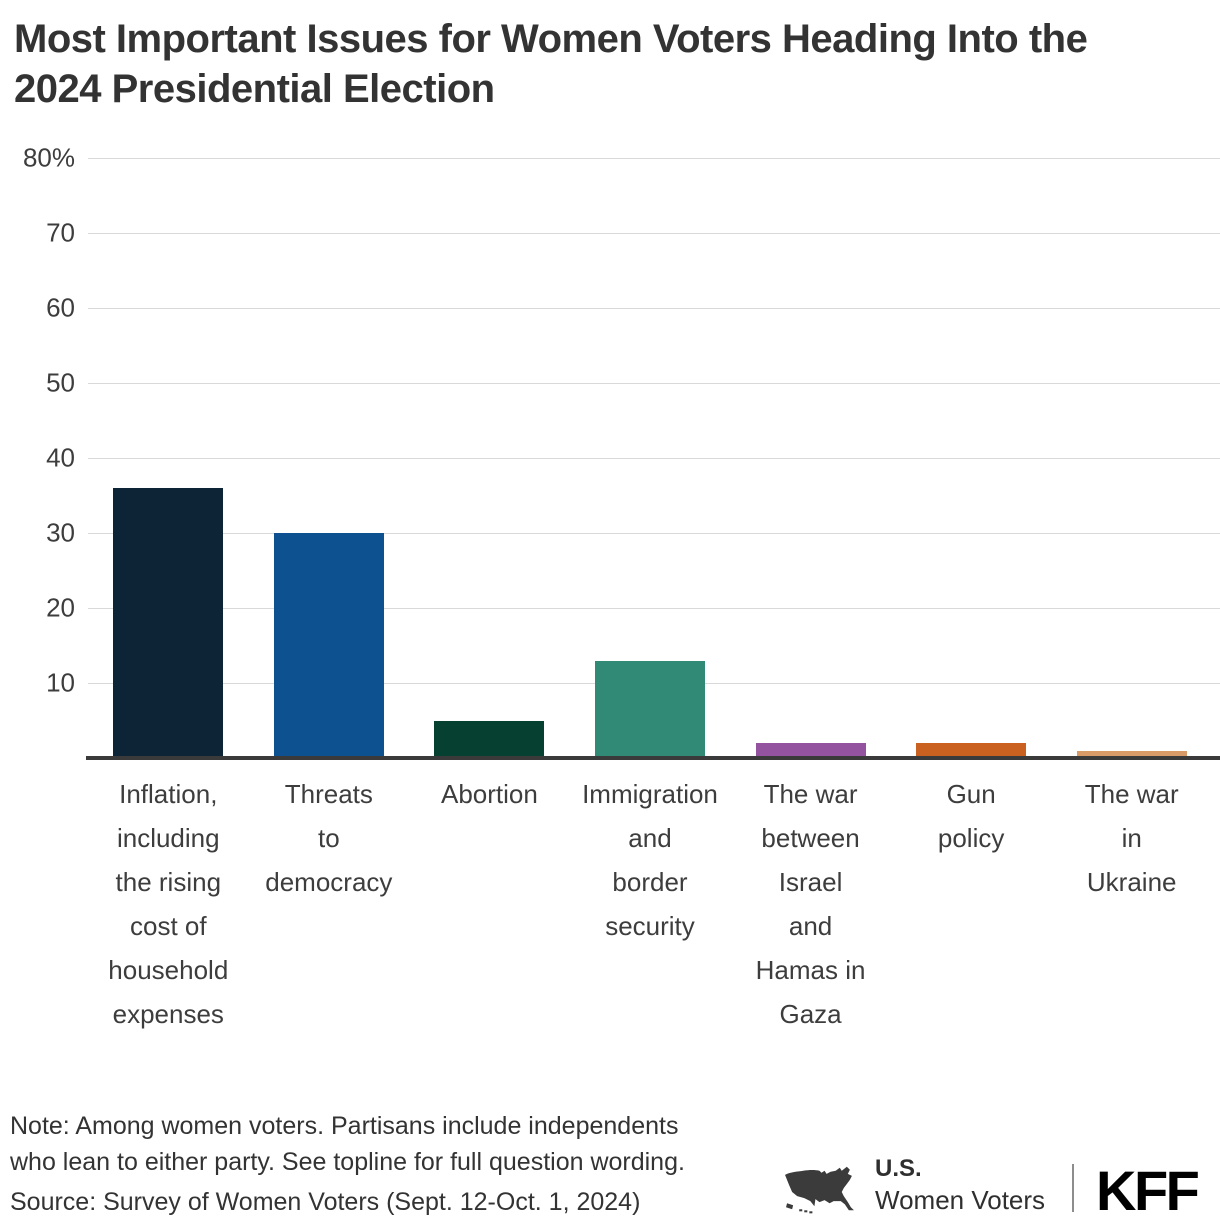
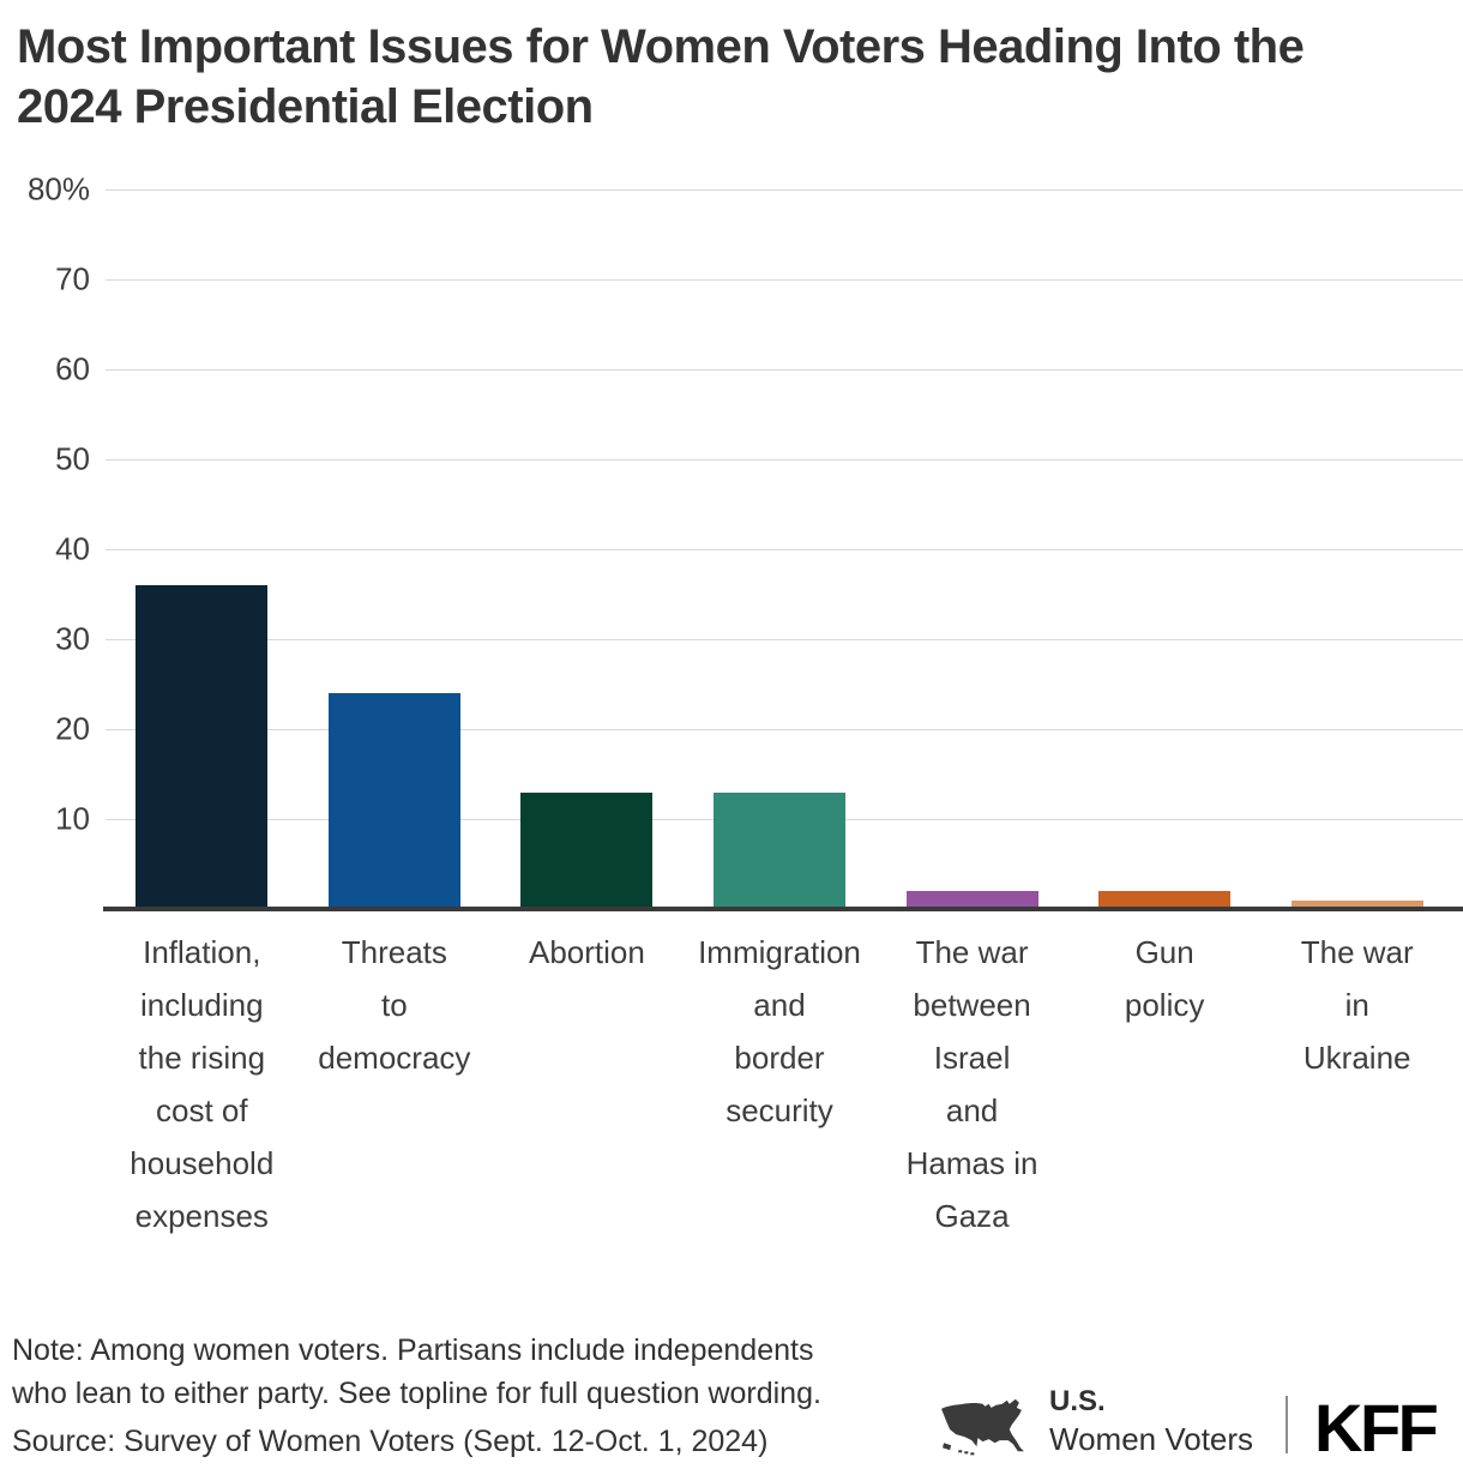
Threats to democracy: 30% -> 24%
Abortion: 5% -> 13%
